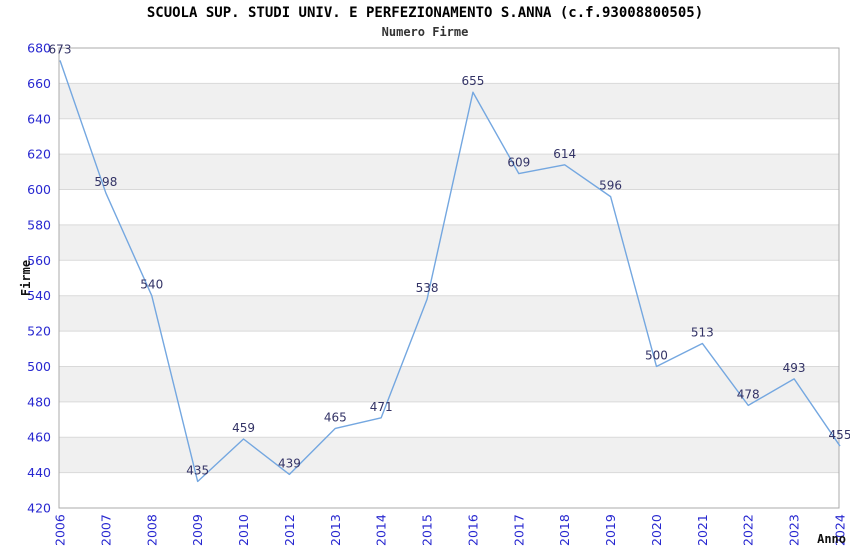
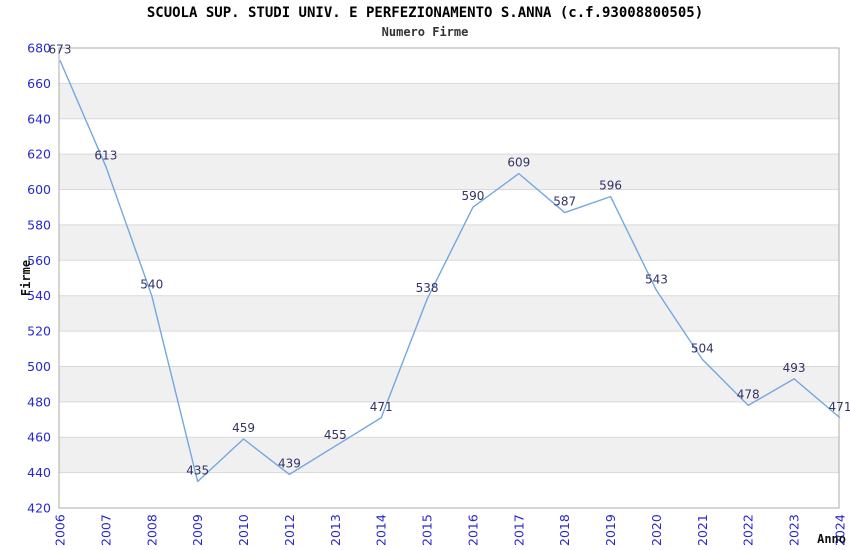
2007: 598 -> 613
2013: 465 -> 455
2016: 655 -> 590
2018: 614 -> 587
2020: 500 -> 543
2021: 513 -> 504
2024: 455 -> 471
